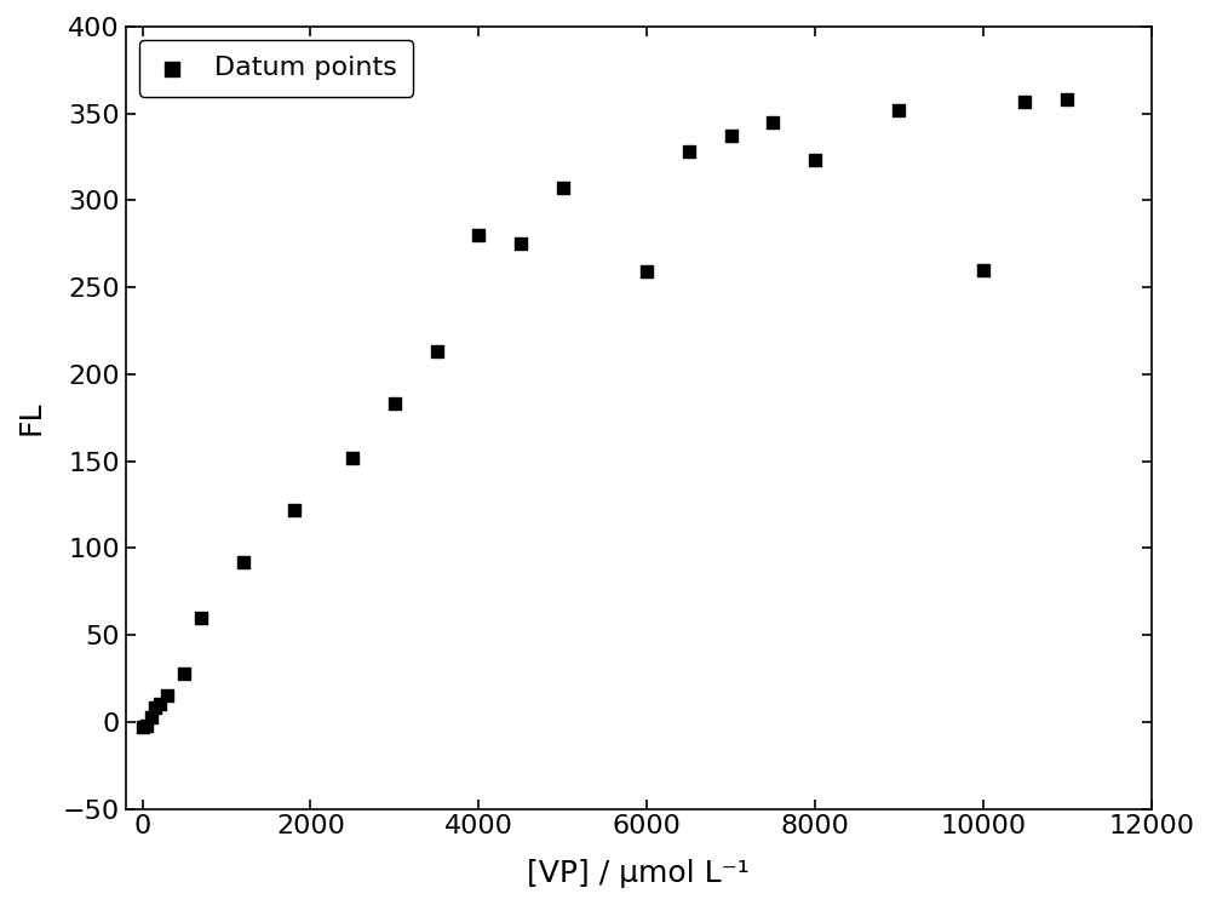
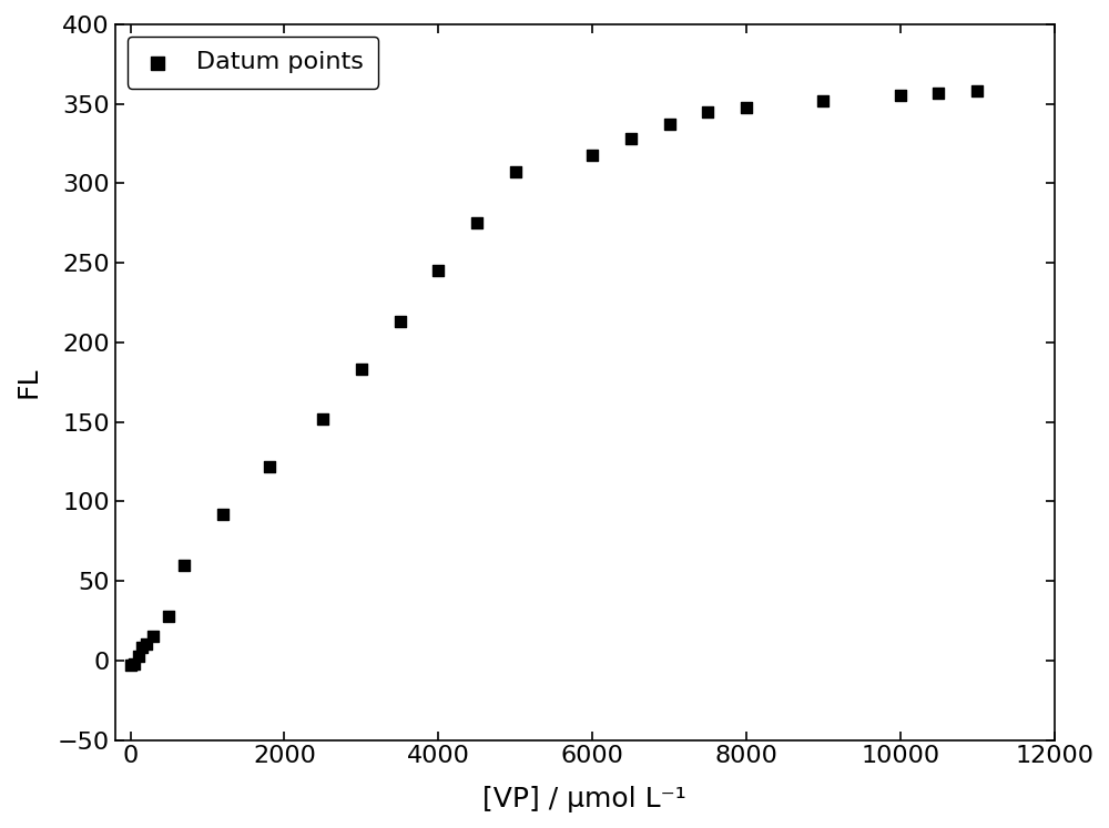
4000: 280 -> 245
6000: 259 -> 318
8000: 323 -> 348
10000: 260 -> 355
